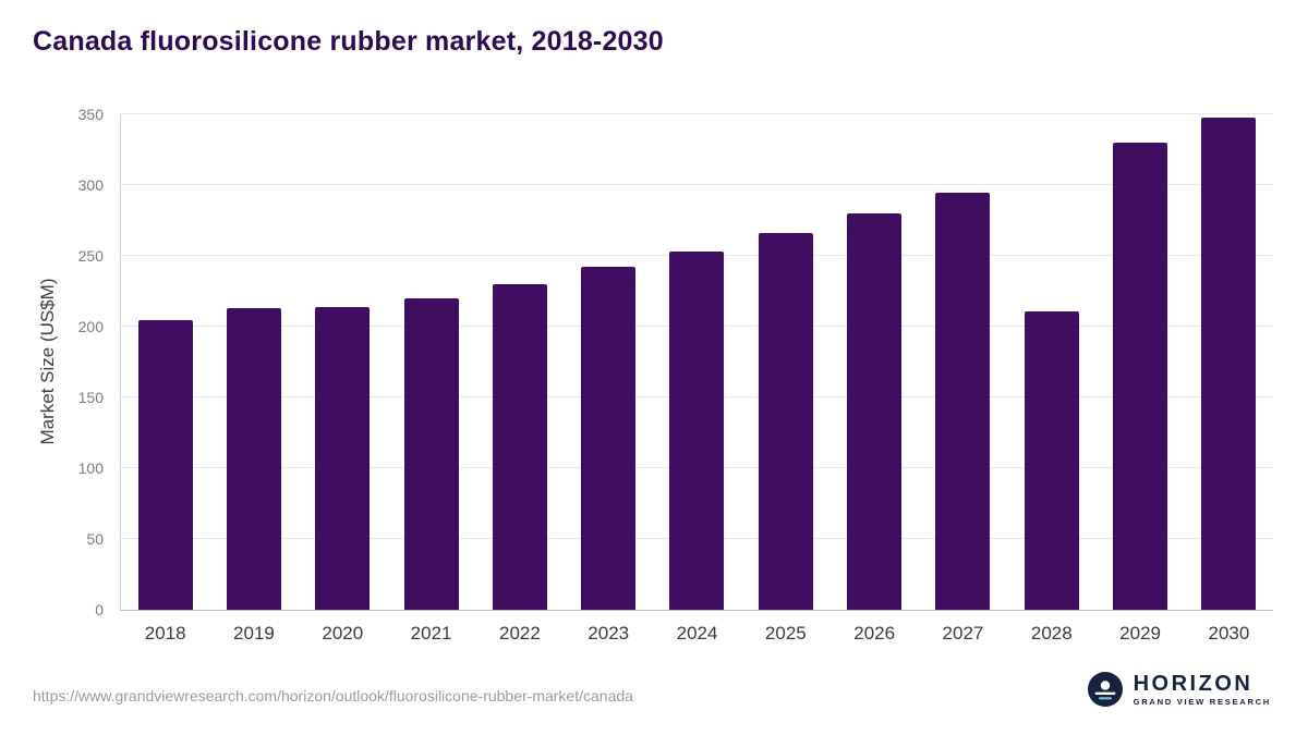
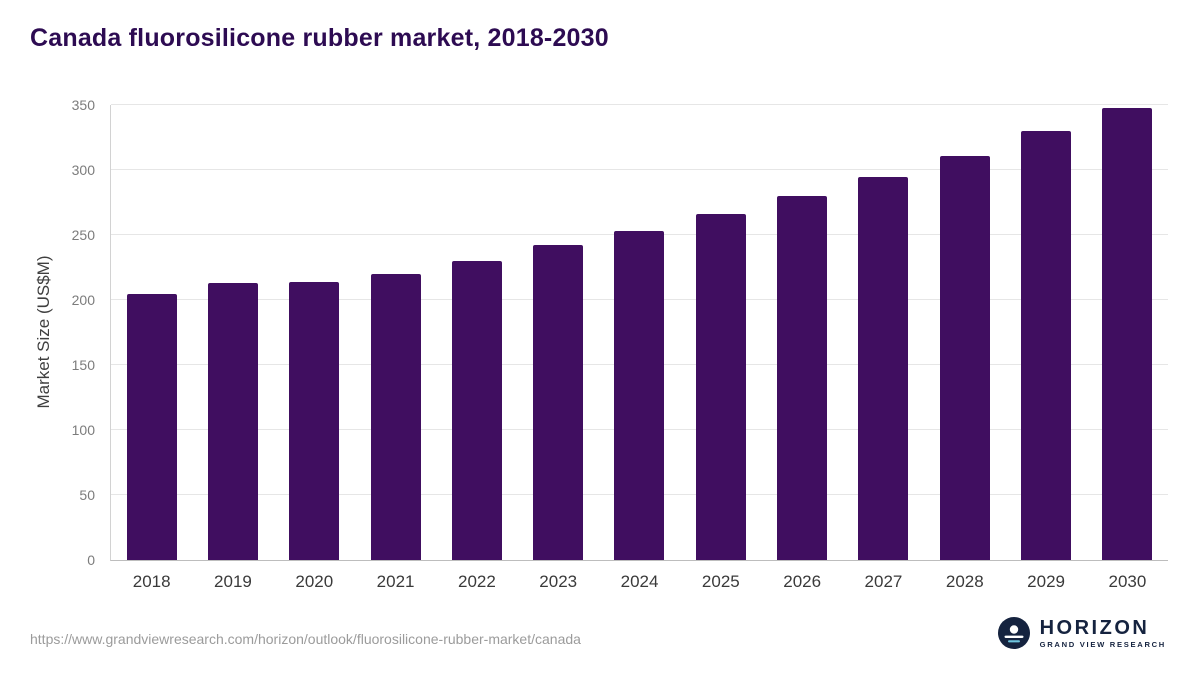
2028: 211 -> 311
